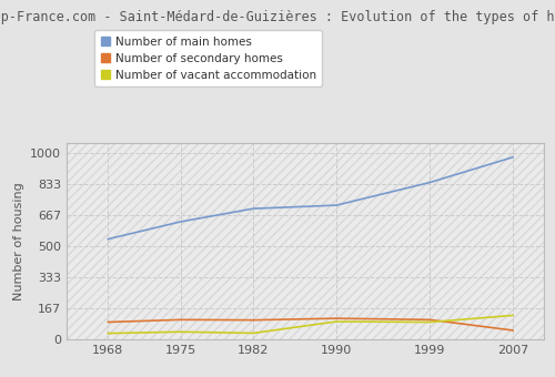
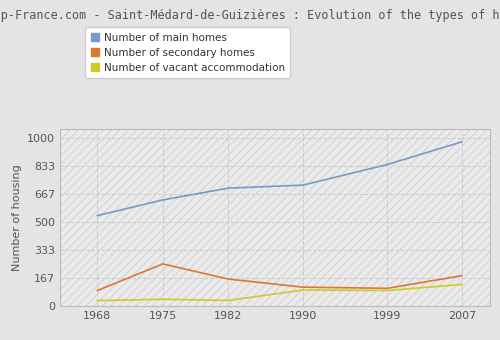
Number of secondary homes/1975: 100 -> 250
Number of secondary homes/1982: 100 -> 160
Number of secondary homes/2007: 50 -> 180
